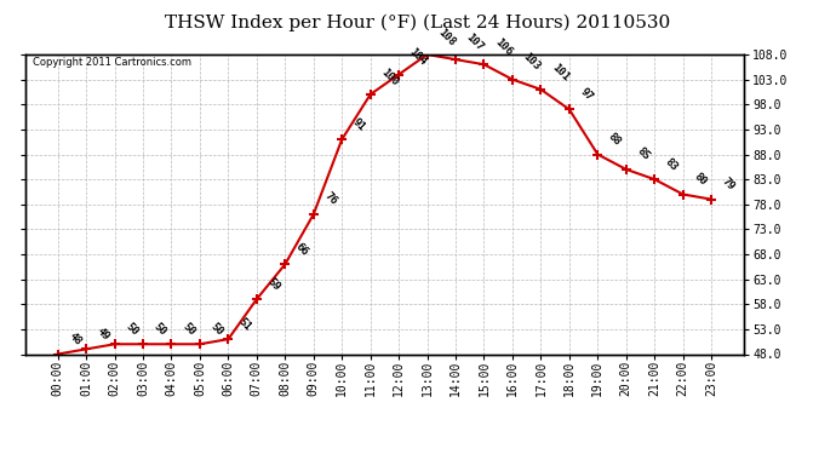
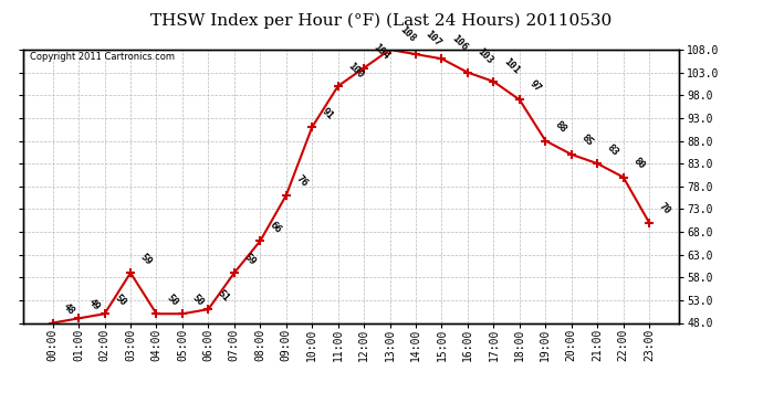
03:00: 50 -> 59
23:00: 79 -> 70
